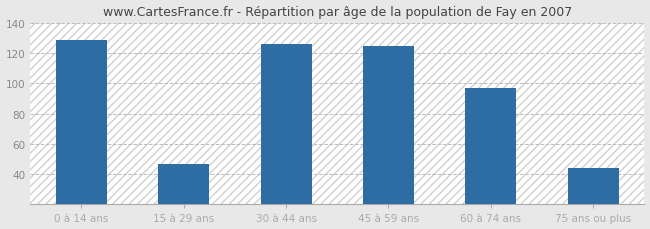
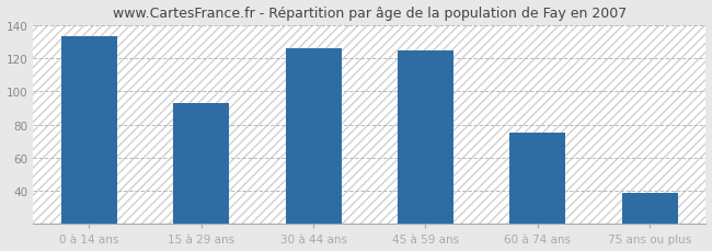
0 à 14 ans: 129 -> 133
15 à 29 ans: 47 -> 93
60 à 74 ans: 97 -> 75
75 ans ou plus: 44 -> 39
